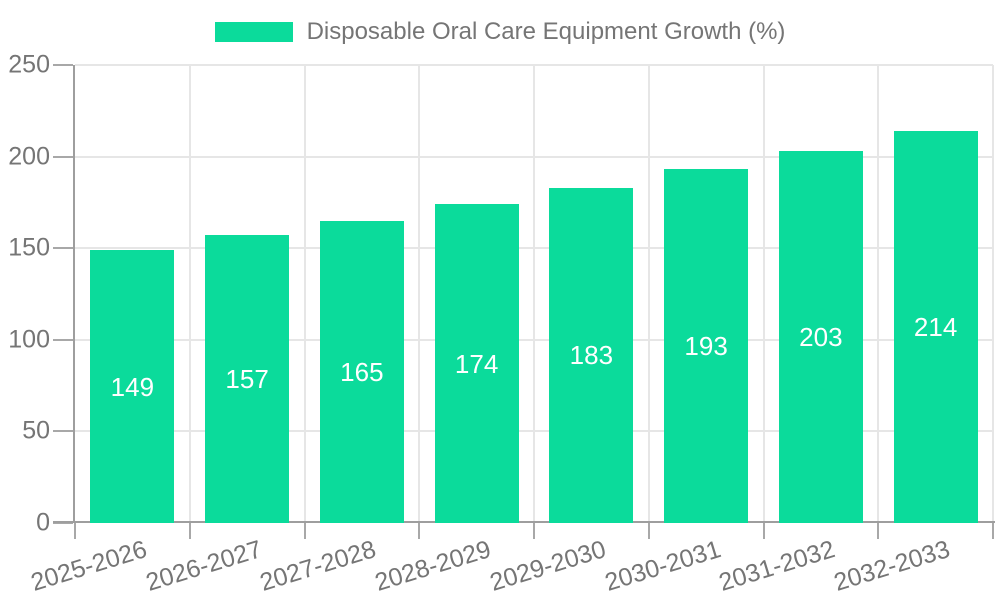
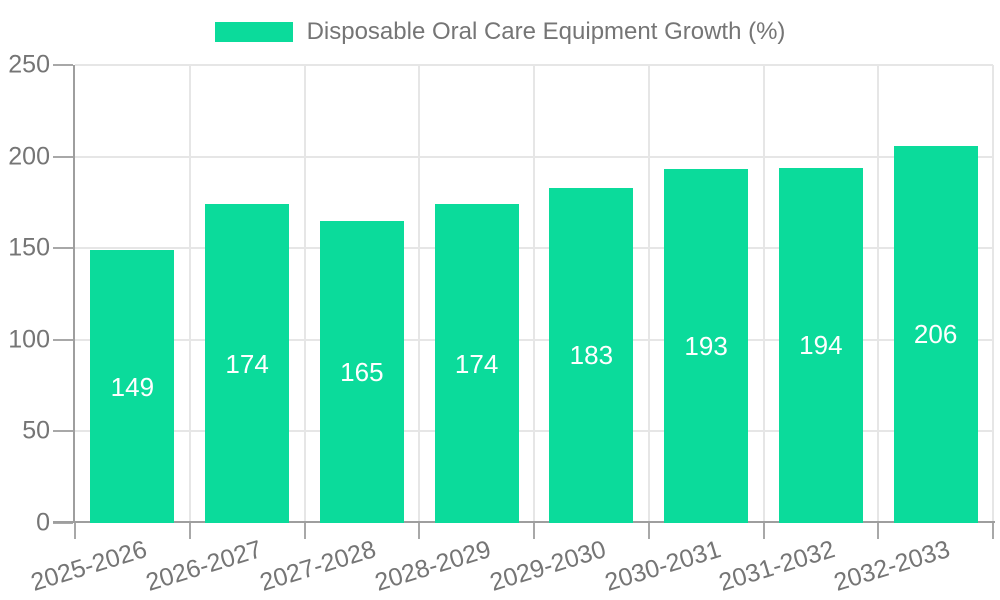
2026-2027: 157 -> 174
2031-2032: 203 -> 194
2032-2033: 214 -> 206
